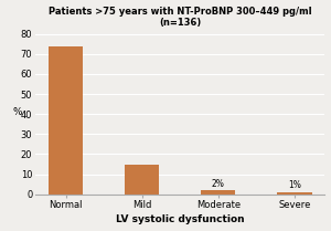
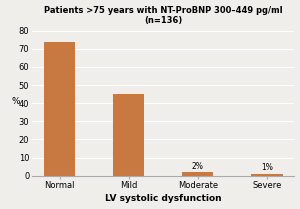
Mild: 15 -> 45
